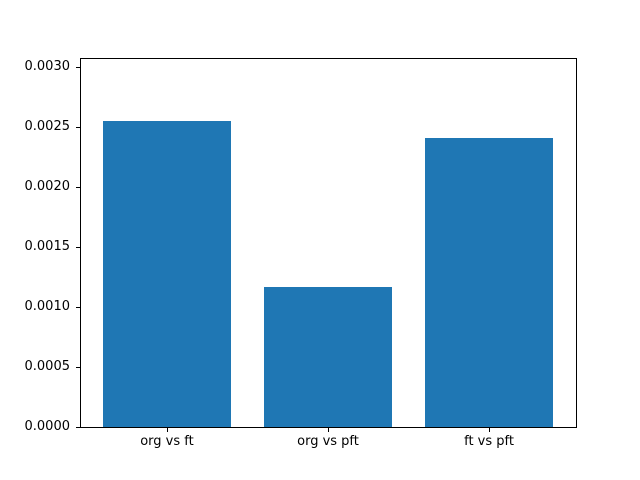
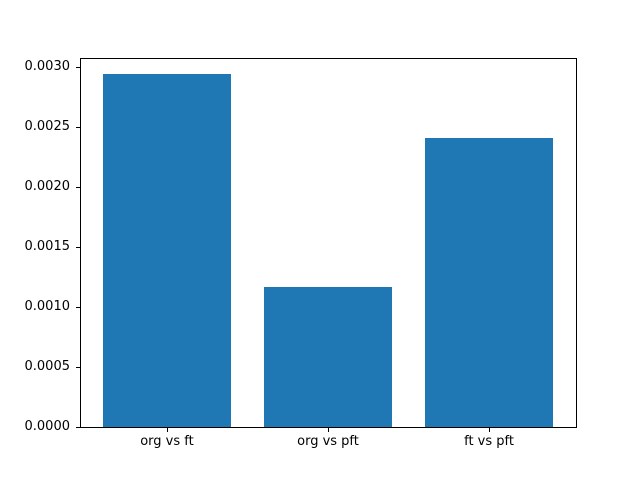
org vs ft: 0.00255 -> 0.00294
